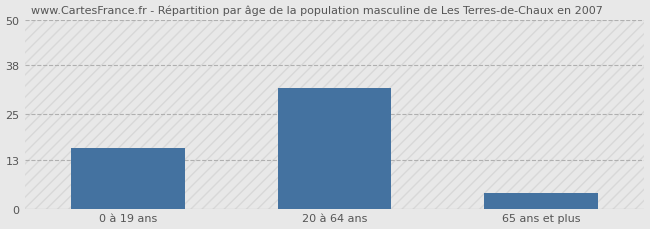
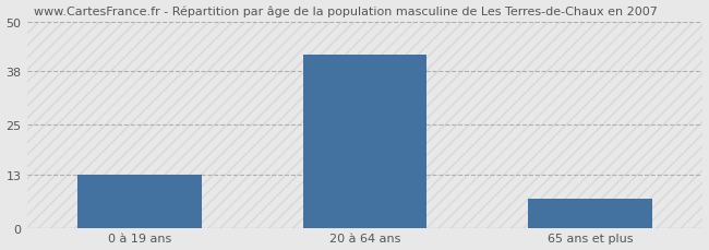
0 à 19 ans: 16 -> 13
20 à 64 ans: 32 -> 42
65 ans et plus: 4 -> 7
